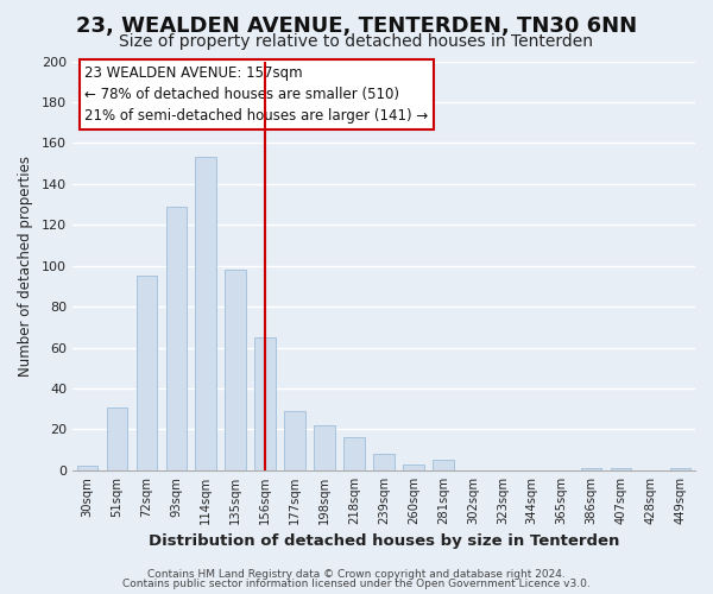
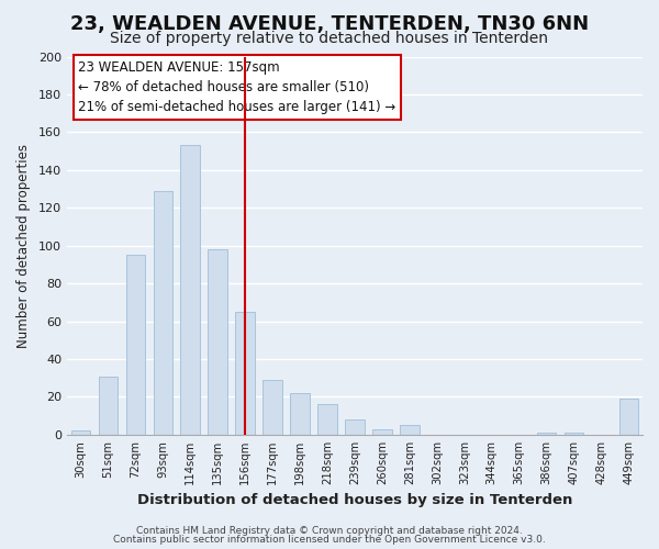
449sqm: 1 -> 19
